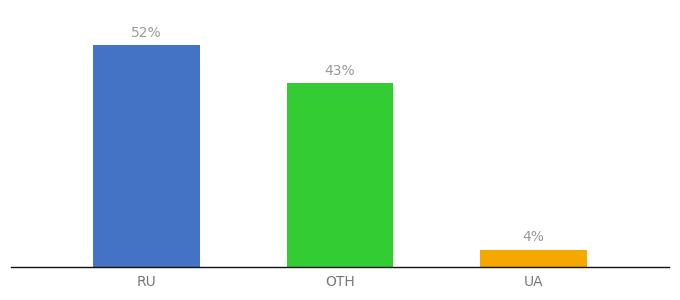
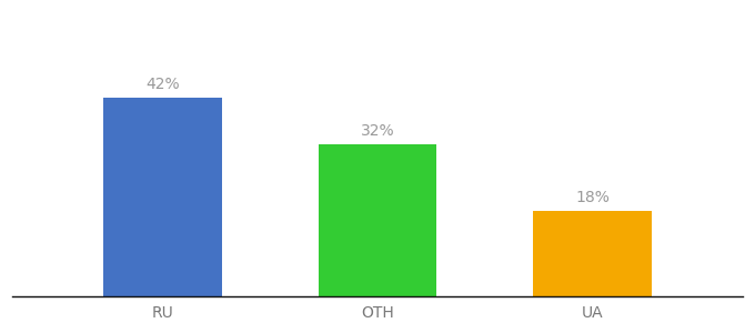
RU: 52% -> 42%
OTH: 43% -> 32%
UA: 4% -> 18%
